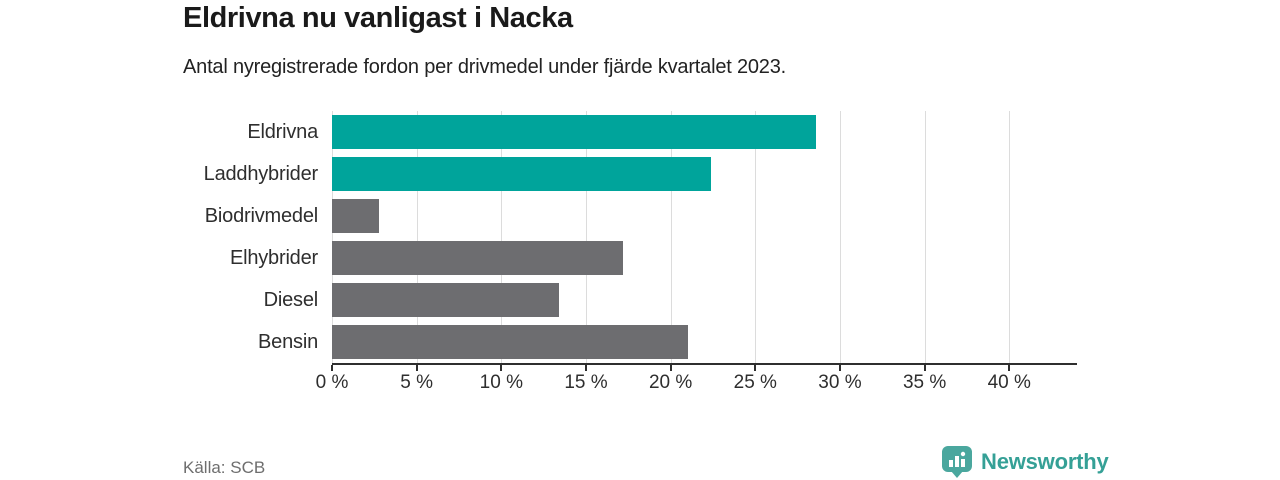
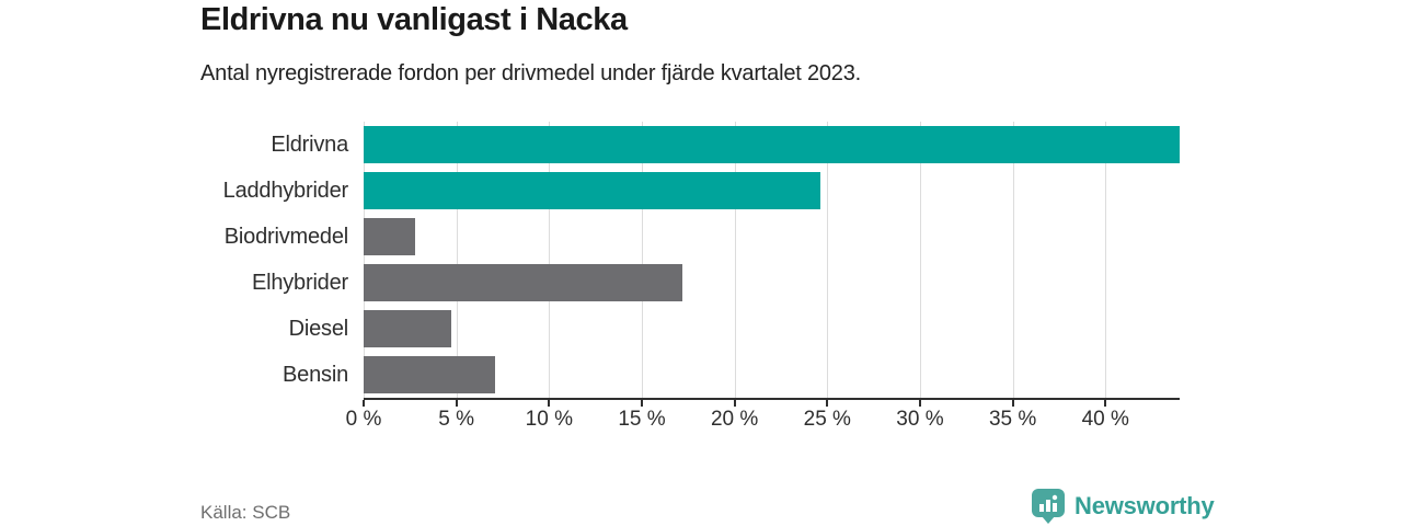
Eldrivna: 28.6% -> 44.0%
Laddhybrider: 22.4% -> 24.6%
Diesel: 13.4% -> 4.7%
Bensin: 21.0% -> 7.1%
